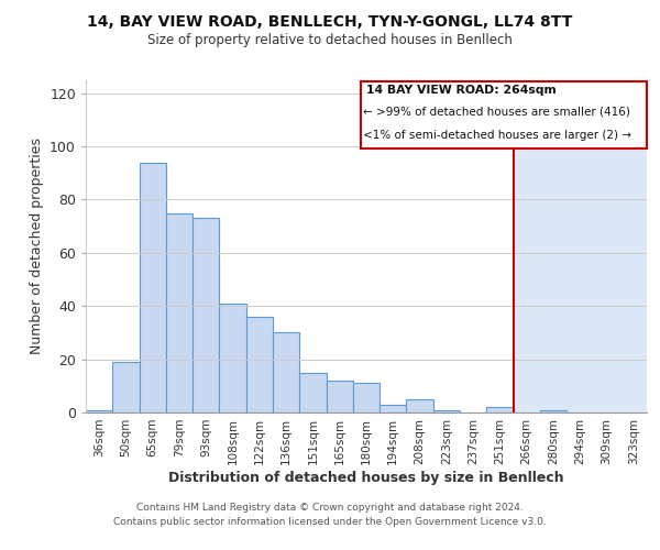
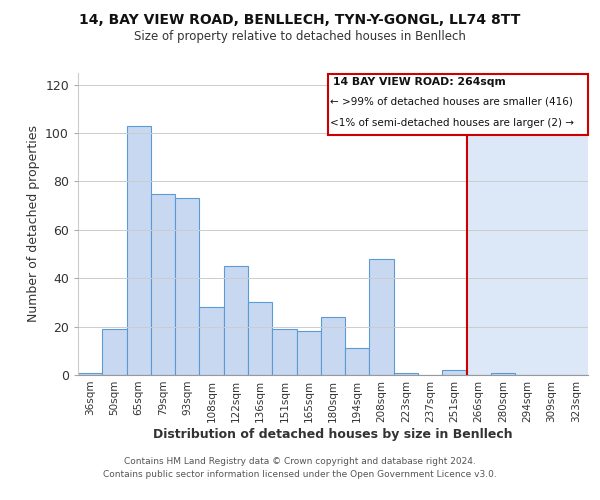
65sqm: 94 -> 103
108sqm: 41 -> 28
122sqm: 36 -> 45
151sqm: 15 -> 19
165sqm: 12 -> 18
180sqm: 11 -> 24
194sqm: 3 -> 11
208sqm: 5 -> 48
